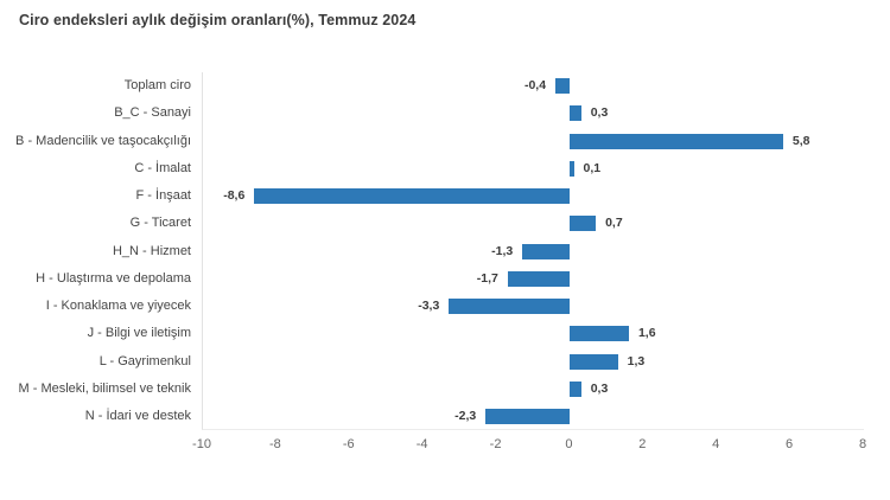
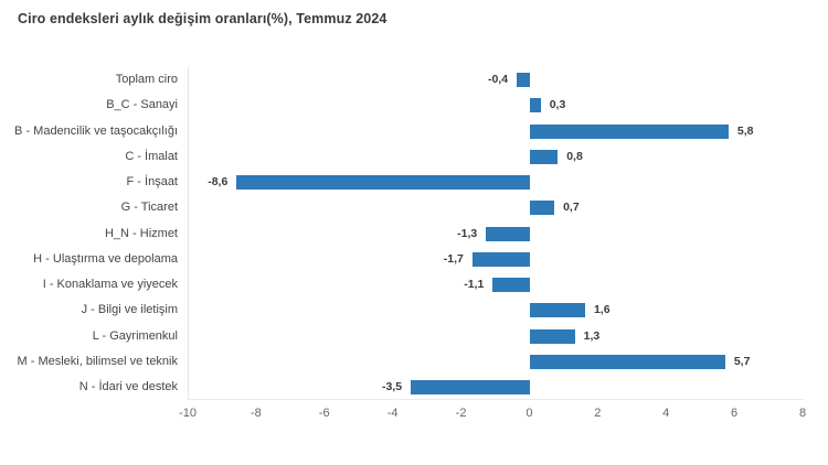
C - İmalat: 0,1 -> 0,8
I - Konaklama ve yiyecek: -3,3 -> -1,1
M - Mesleki, bilimsel ve teknik: 0,3 -> 5,7
N - İdari ve destek: -2,3 -> -3,5
